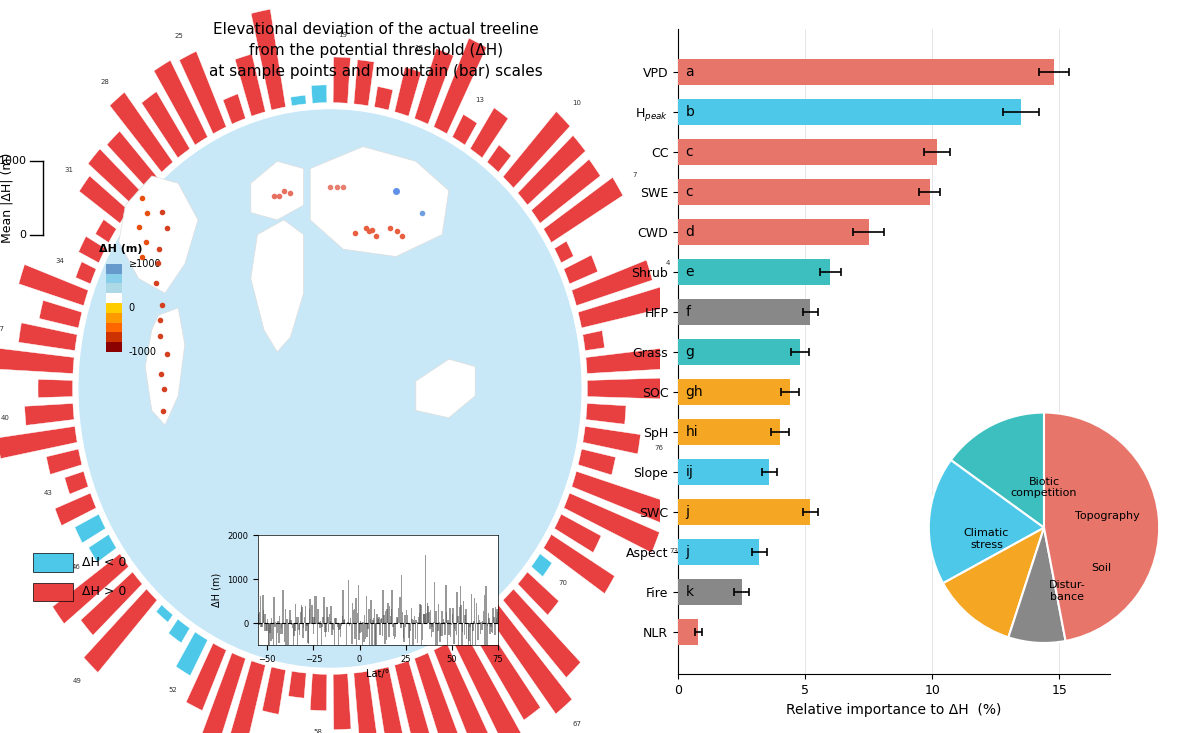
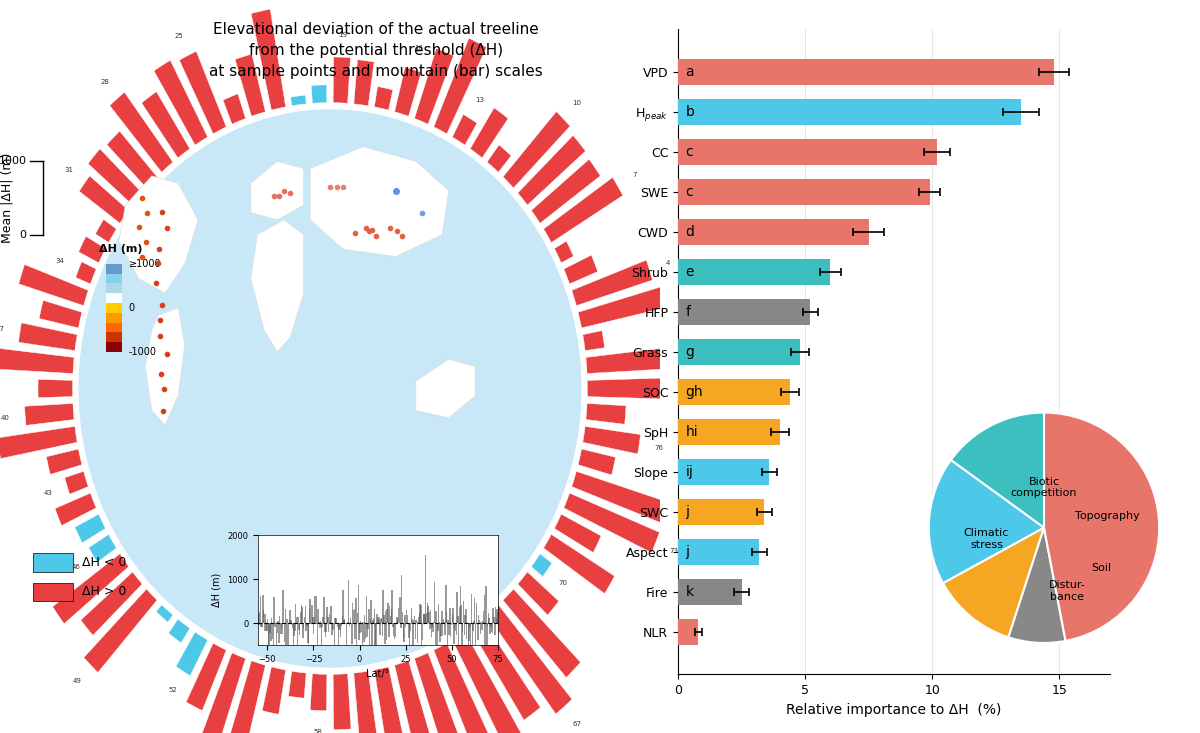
SWC: 5.2 -> 3.4
